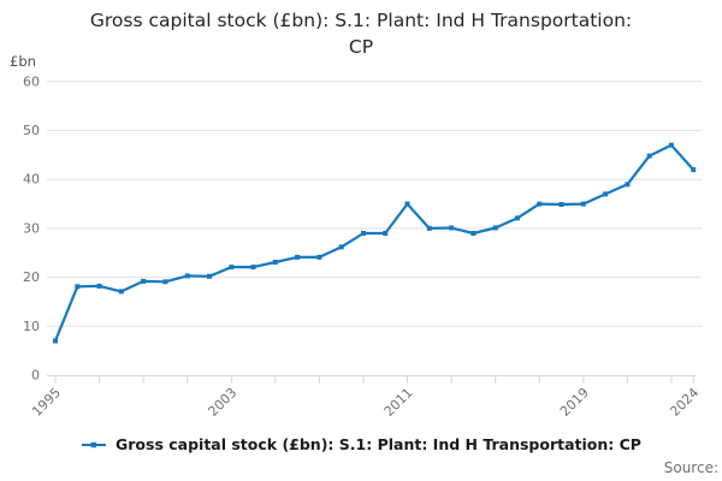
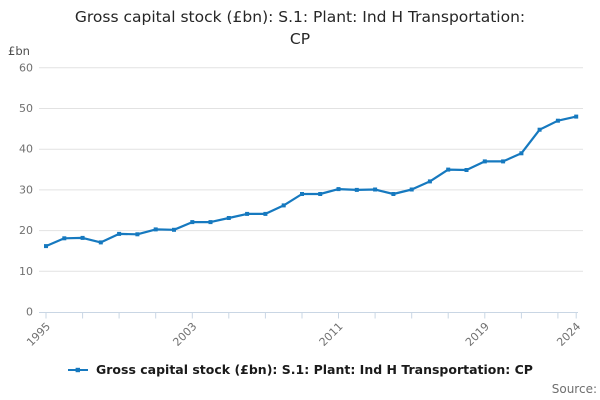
1995: 7 -> 16
2011: 35 -> 30
2019: 35 -> 37
2024: 42 -> 48
